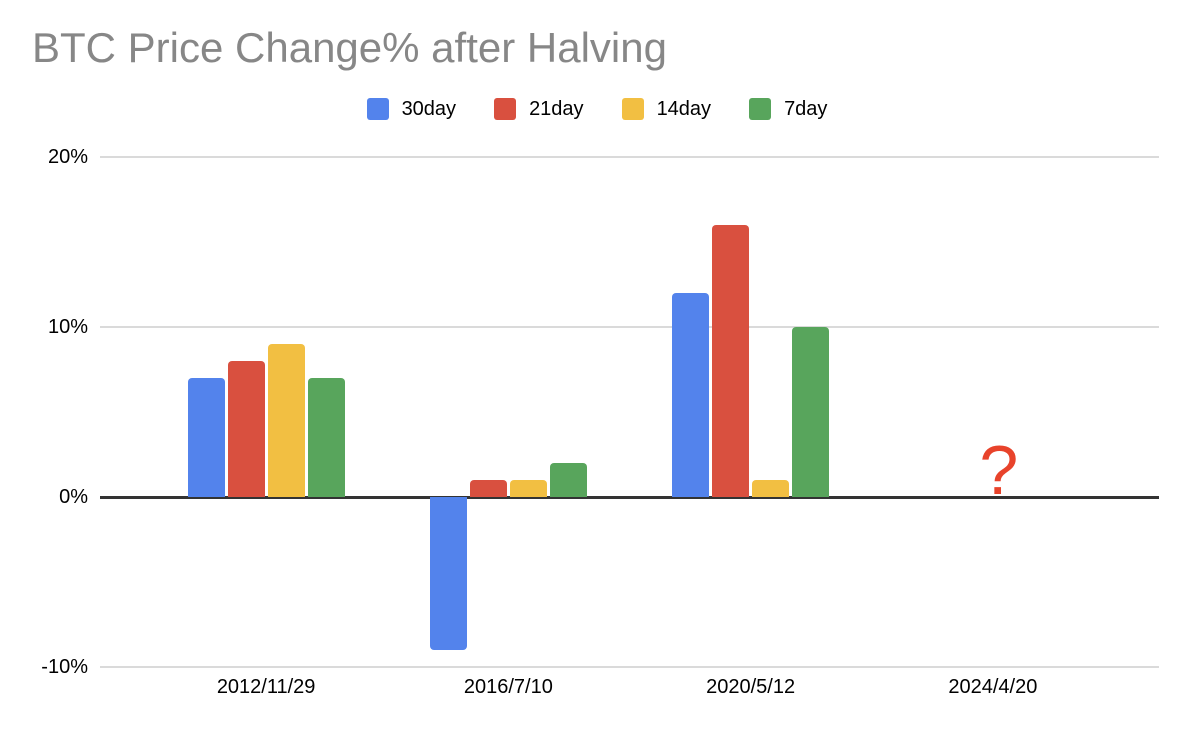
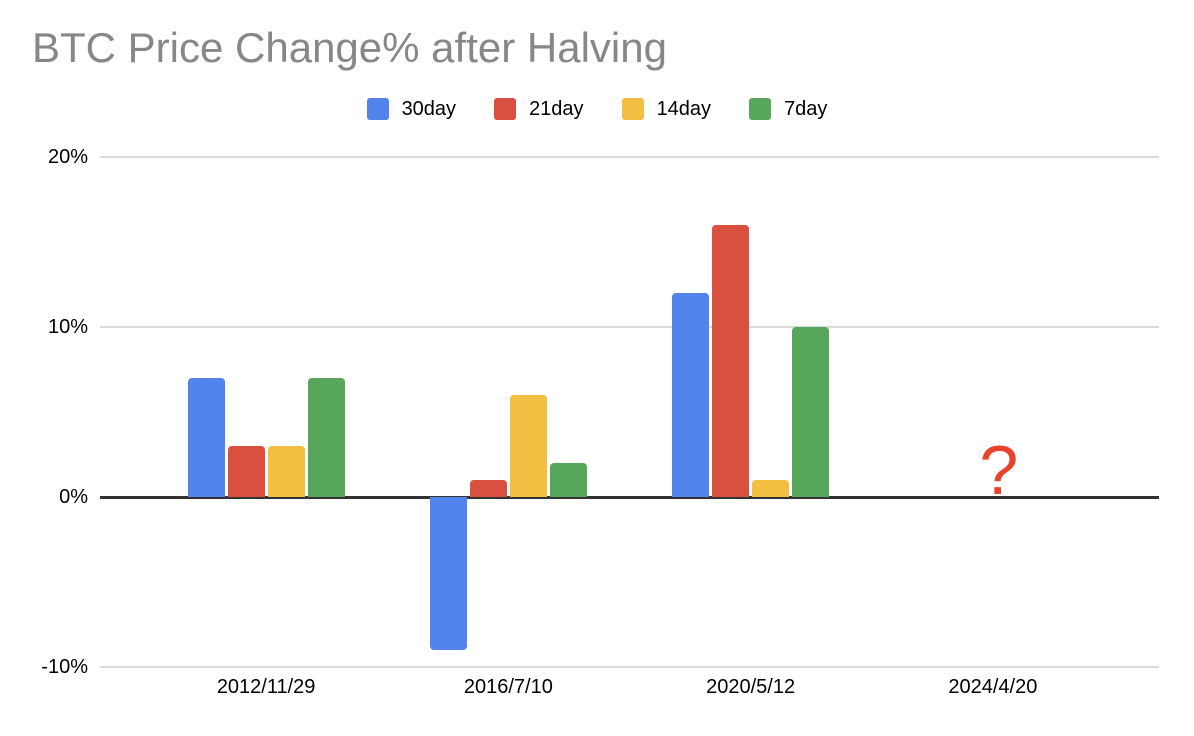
21day/2012/11/29: 8% -> 3%
14day/2012/11/29: 9% -> 3%
14day/2016/7/10: 1% -> 6%
